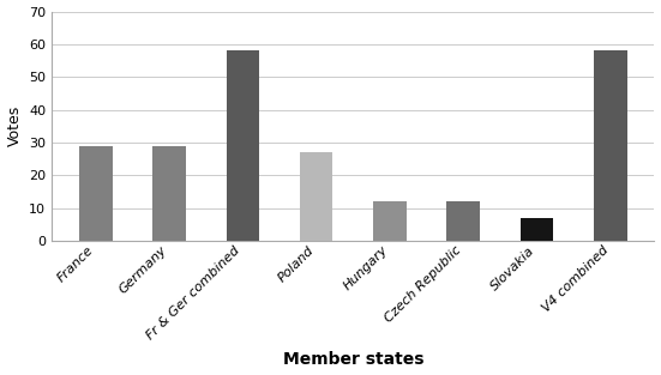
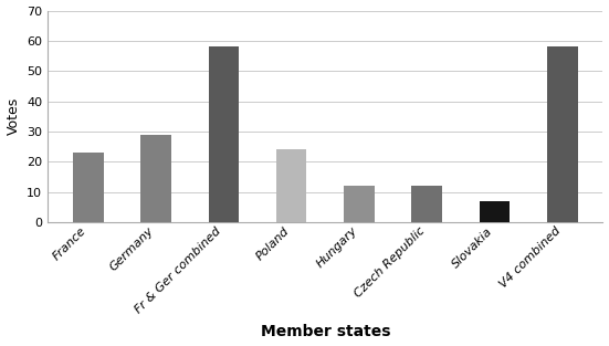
France: 29 -> 23
Poland: 27 -> 24
